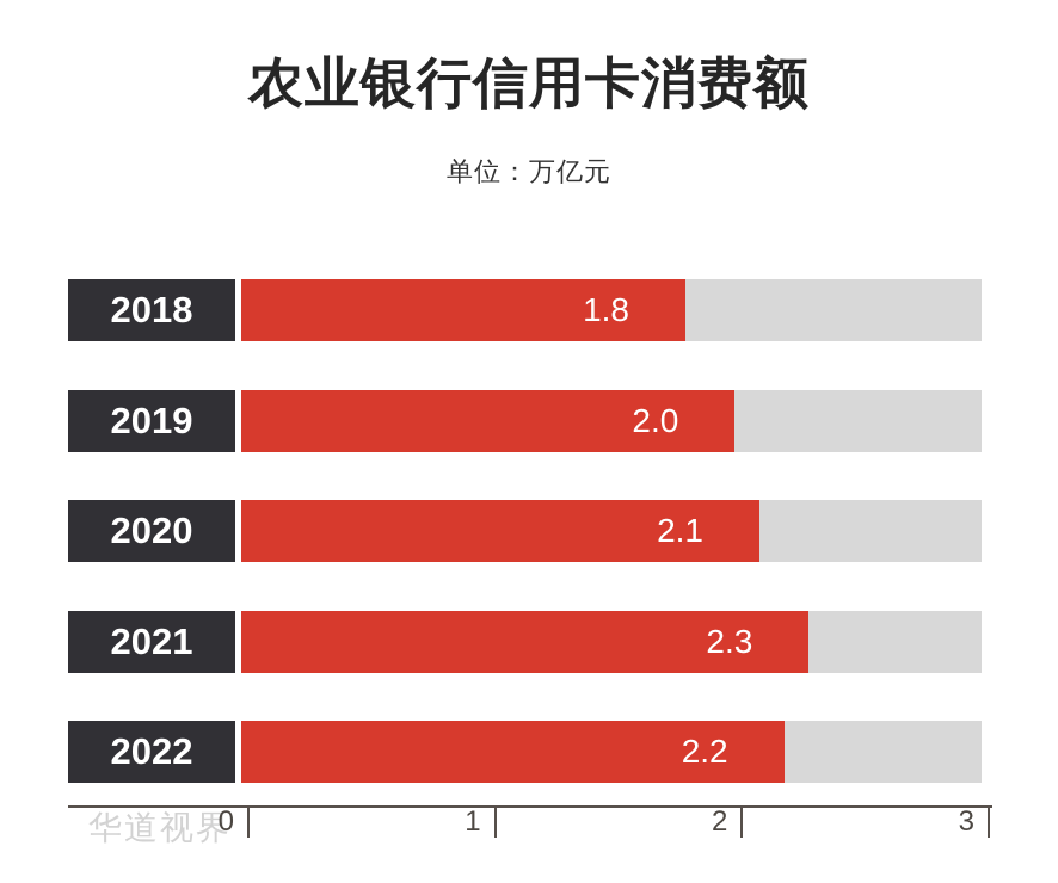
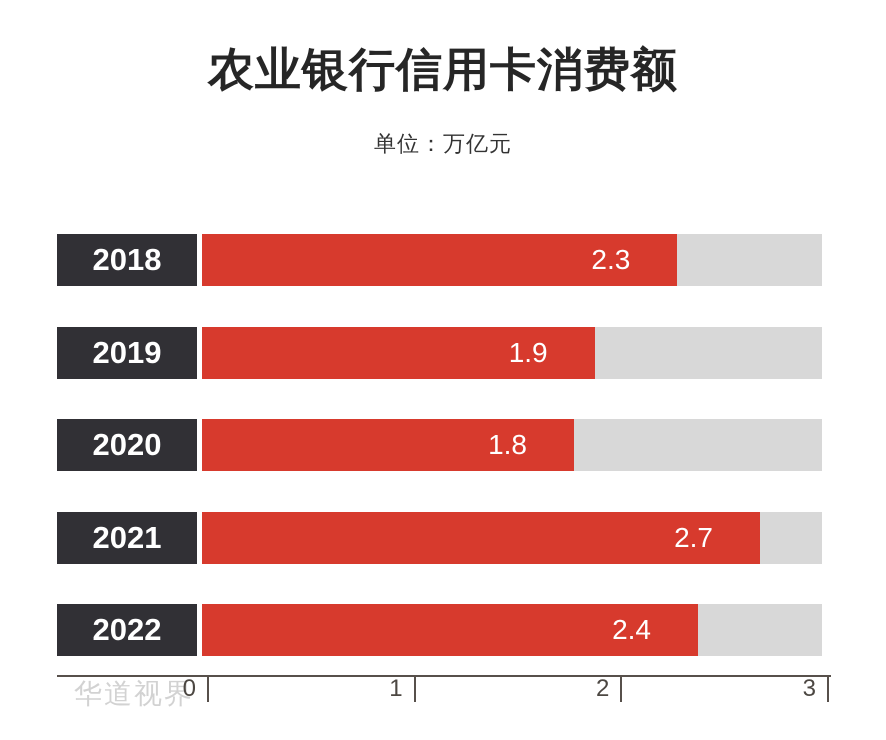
2018: 1.8 -> 2.3
2019: 2.0 -> 1.9
2020: 2.1 -> 1.8
2021: 2.3 -> 2.7
2022: 2.2 -> 2.4
